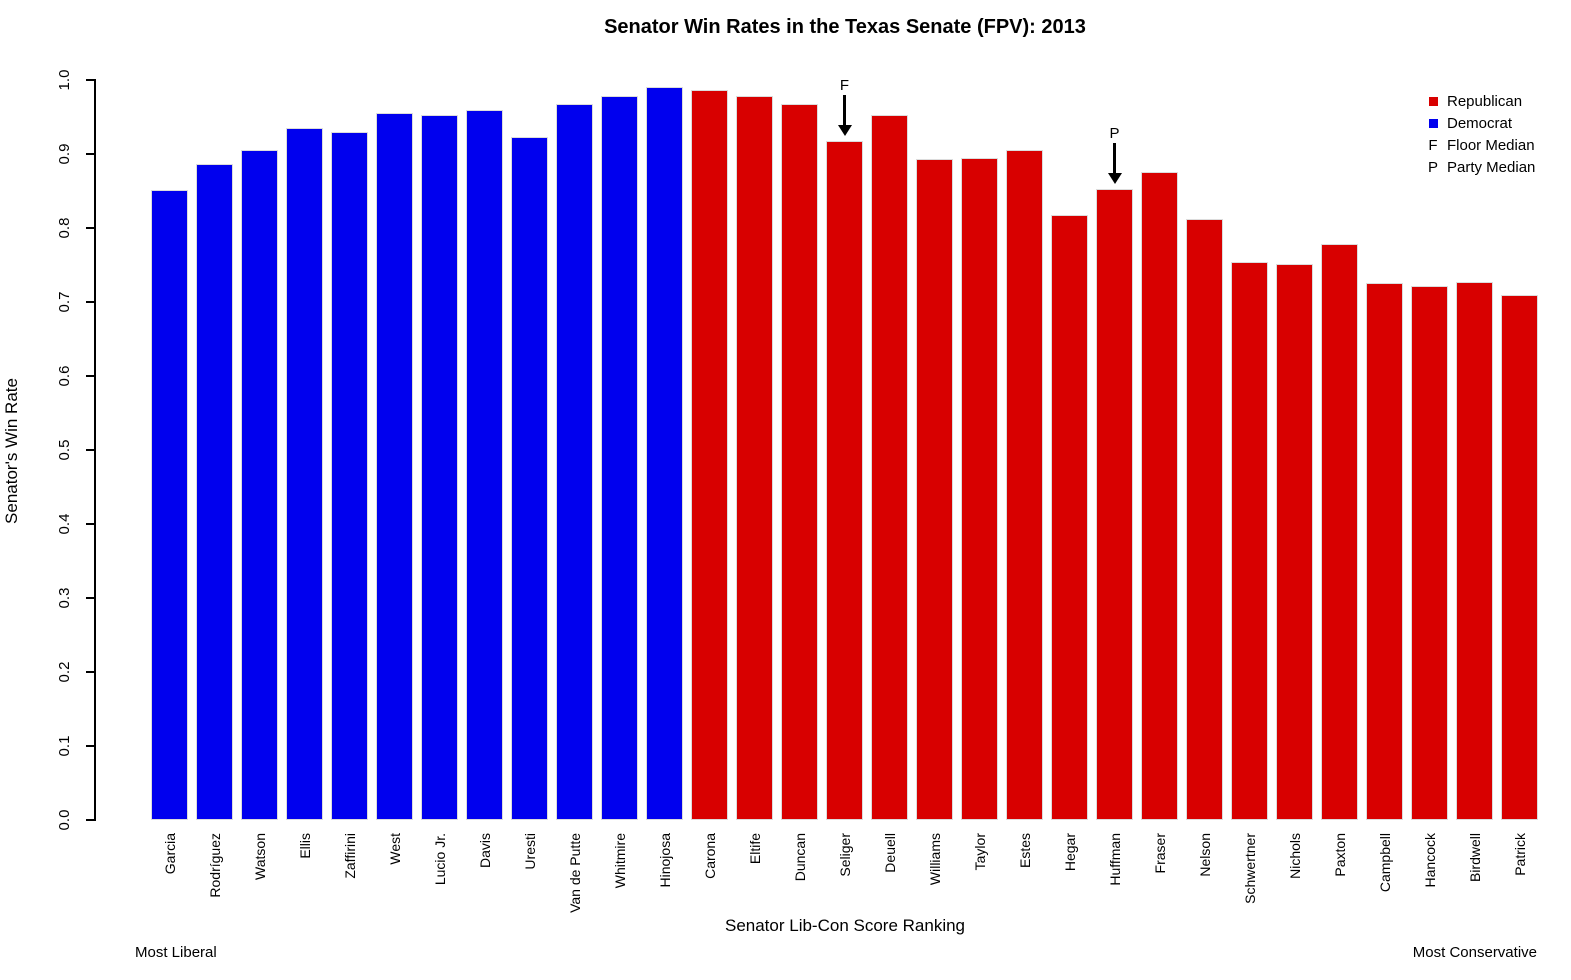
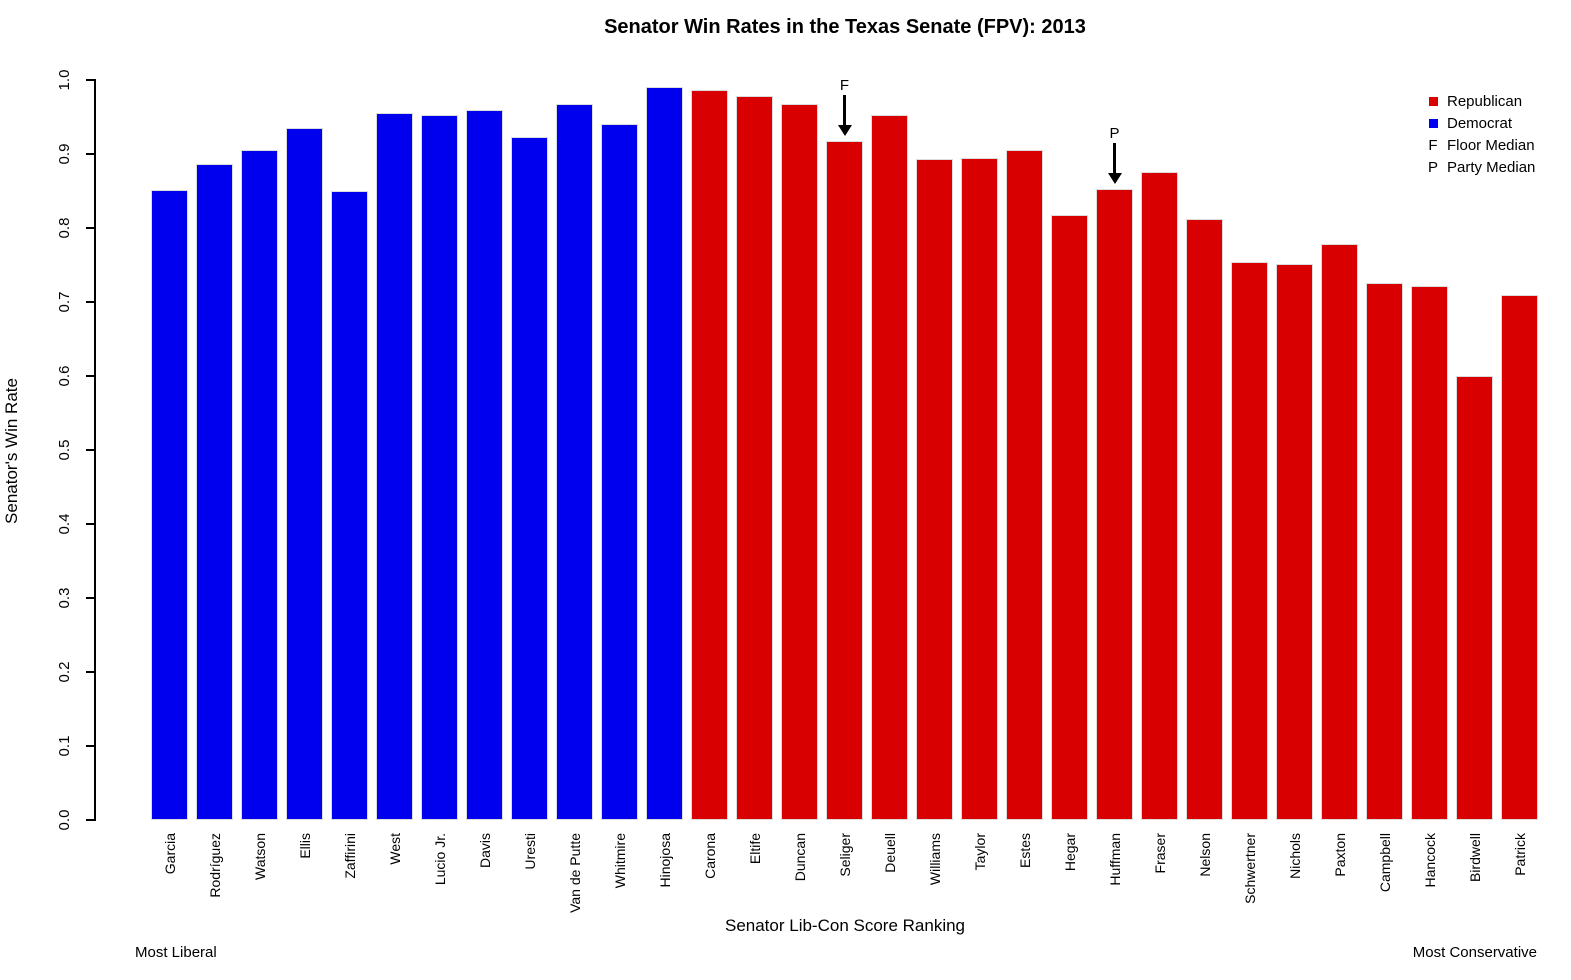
Zaffirini: 0.93 -> 0.85
Whitmire: 0.98 -> 0.94
Birdwell: 0.73 -> 0.60
